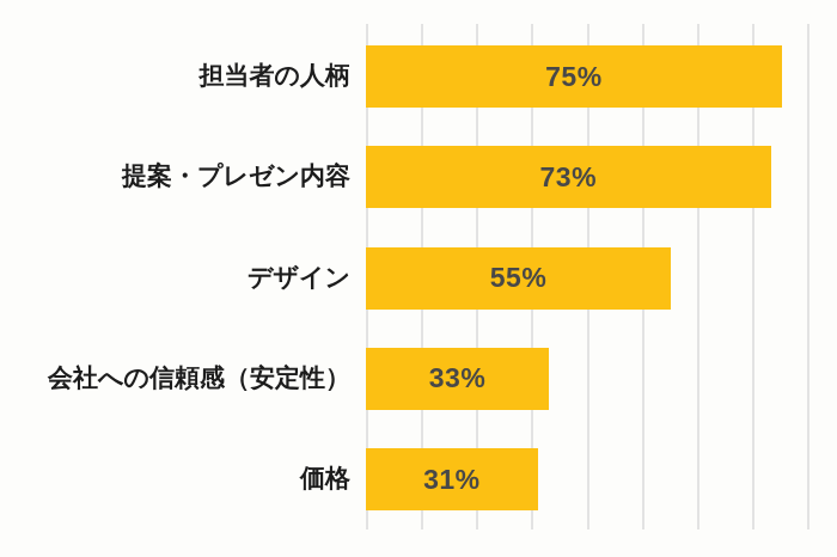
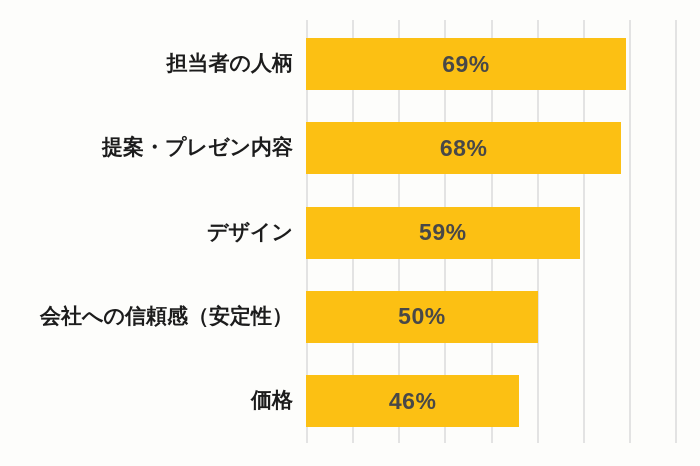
担当者の人柄: 75% -> 69%
提案・プレゼン内容: 73% -> 68%
デザイン: 55% -> 59%
会社への信頼感（安定性）: 33% -> 50%
価格: 31% -> 46%
